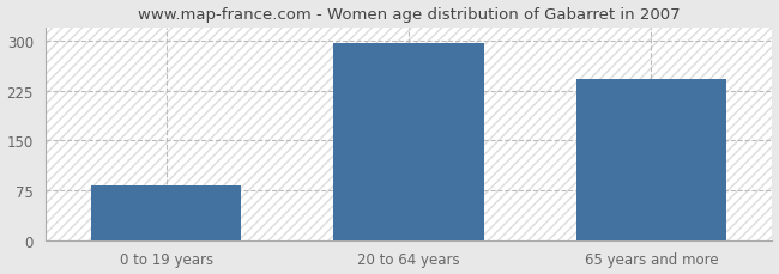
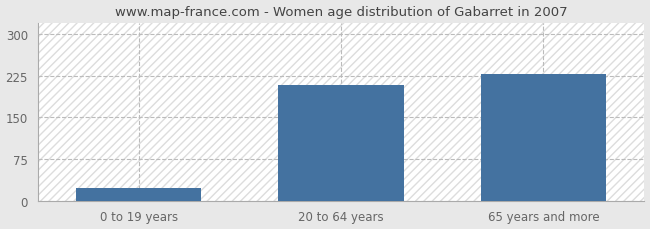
0 to 19 years: 82 -> 22
20 to 64 years: 297 -> 208
65 years and more: 242 -> 228
